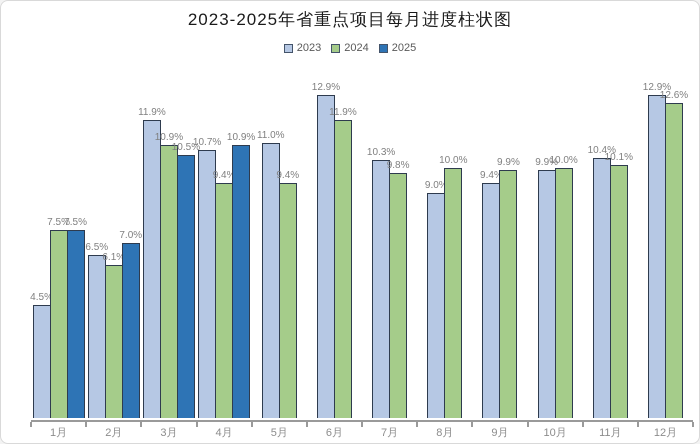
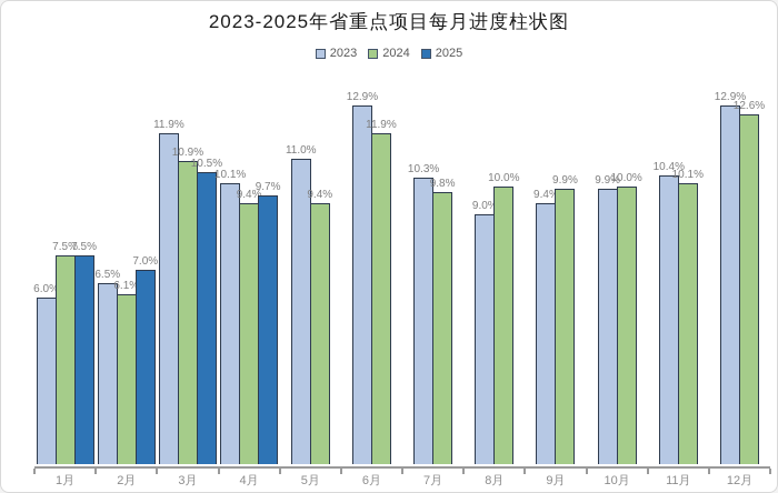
2023/1月: 4.5% -> 6.0%
2023/4月: 10.7% -> 10.1%
2025/4月: 10.9% -> 9.7%
